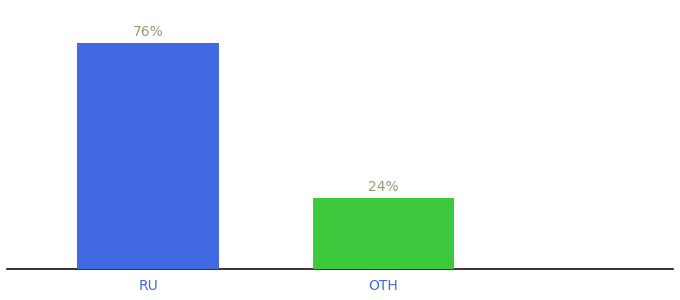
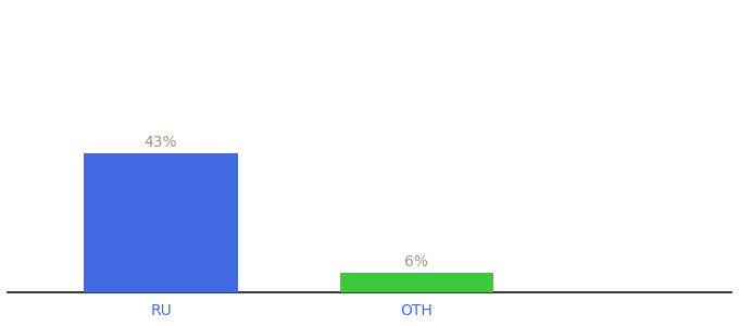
RU: 76% -> 43%
OTH: 24% -> 6%
